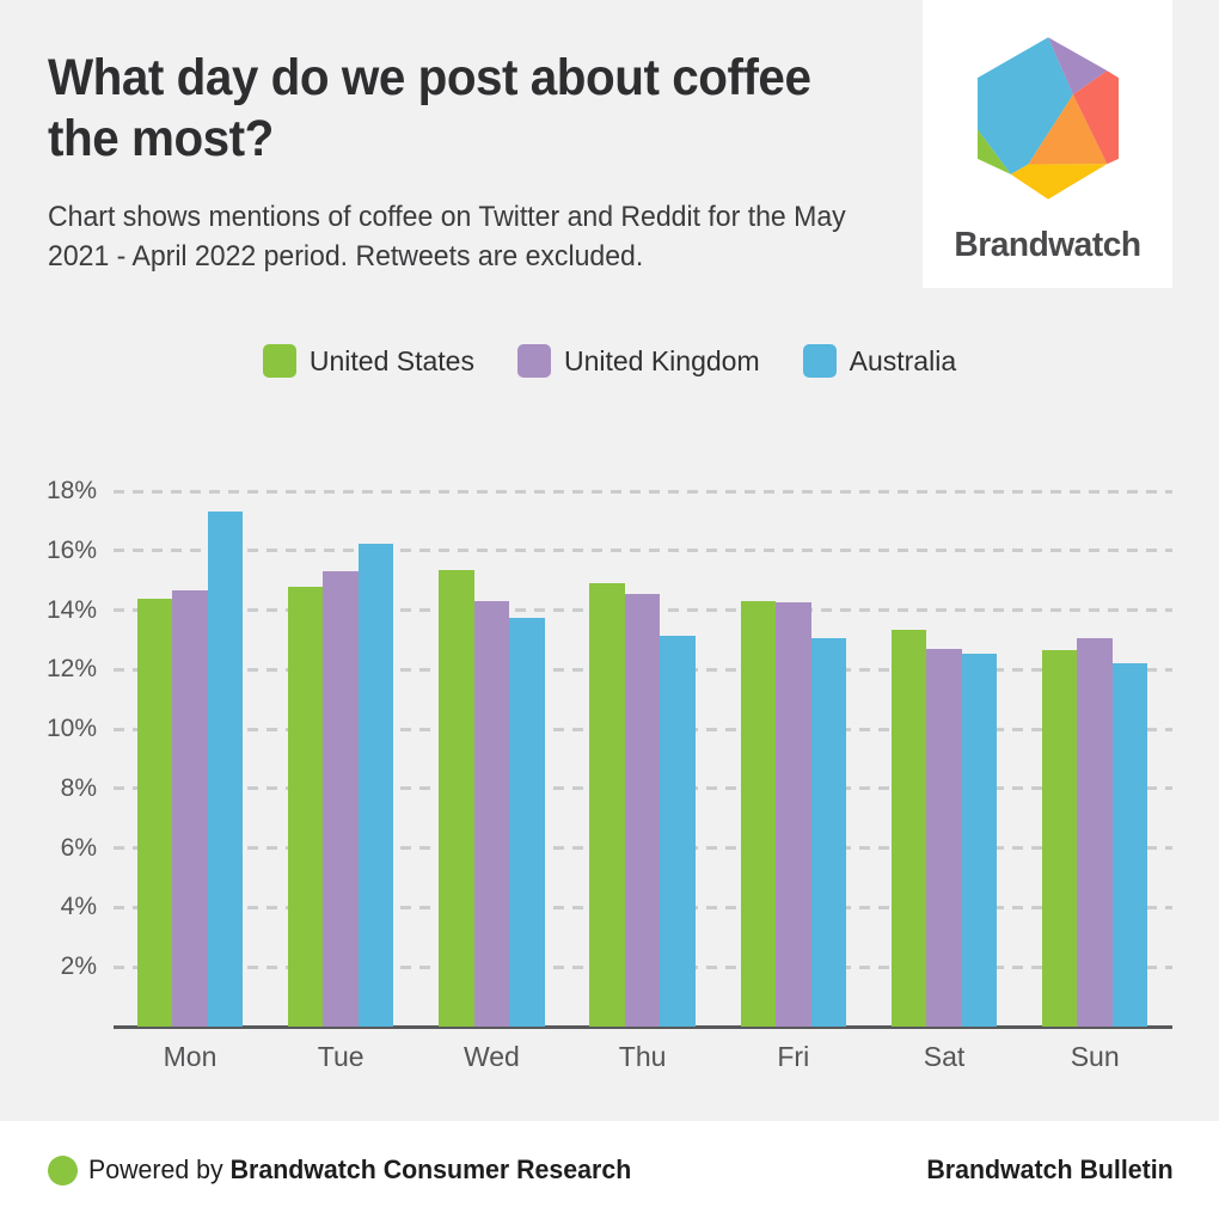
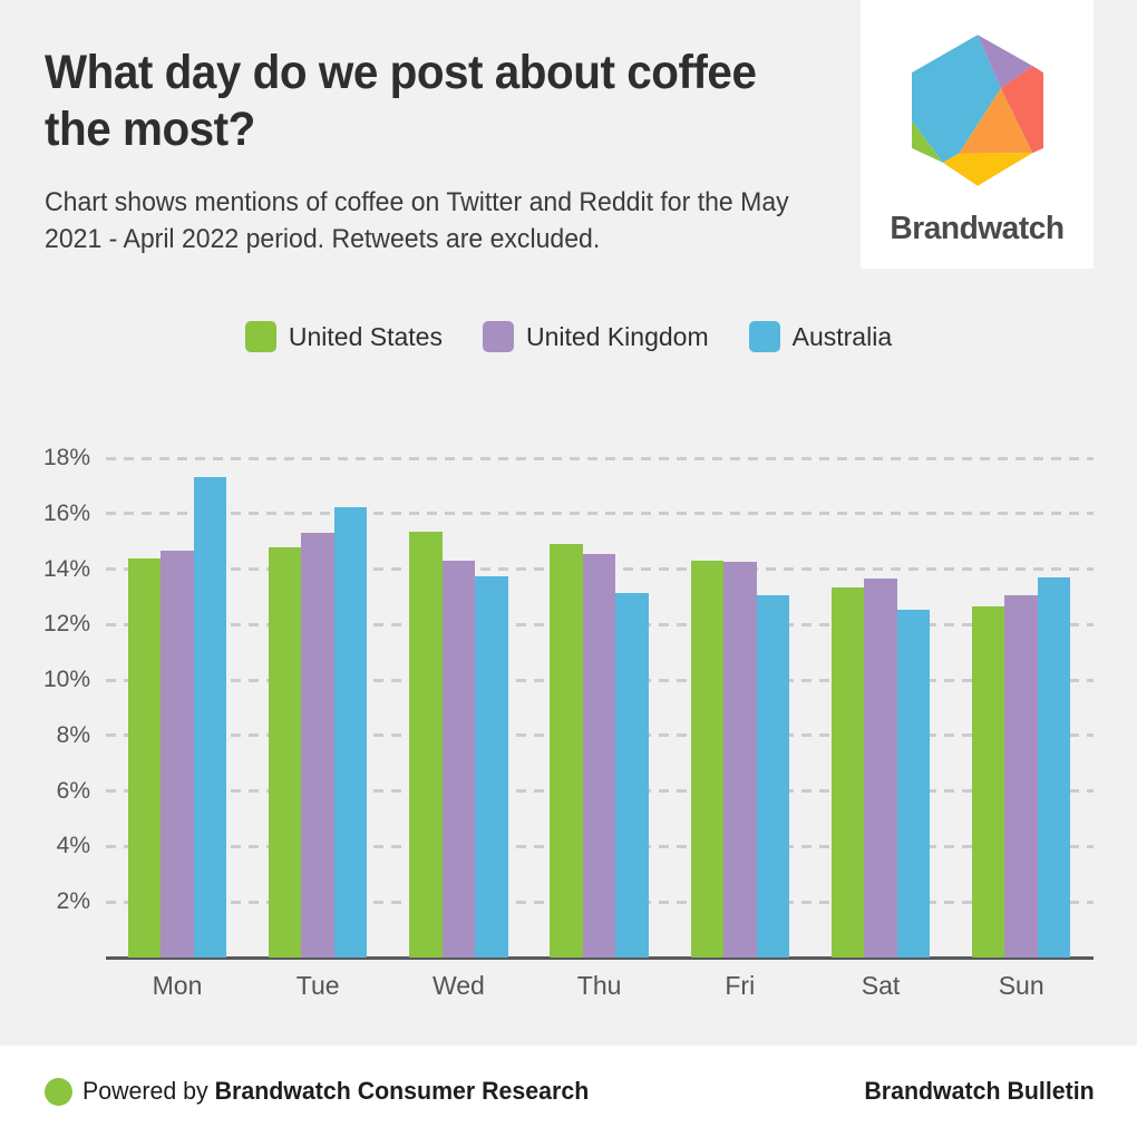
United Kingdom/Sat: 12.7% -> 13.7%
Australia/Sun: 12.2% -> 13.7%
